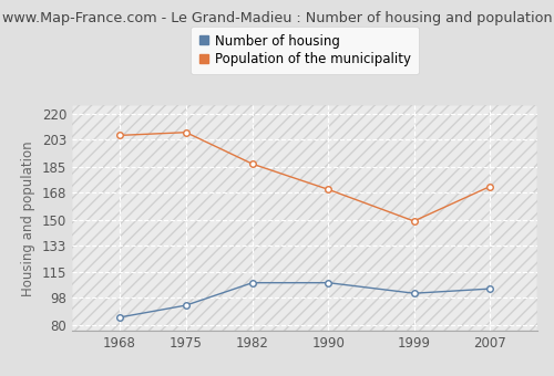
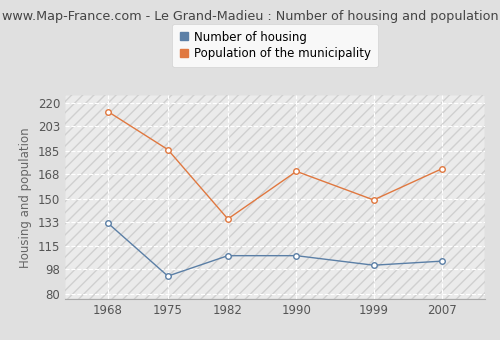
Number of housing/1968: 85 -> 132
Population of the municipality/1968: 206 -> 214
Population of the municipality/1975: 208 -> 186
Population of the municipality/1982: 187 -> 135
